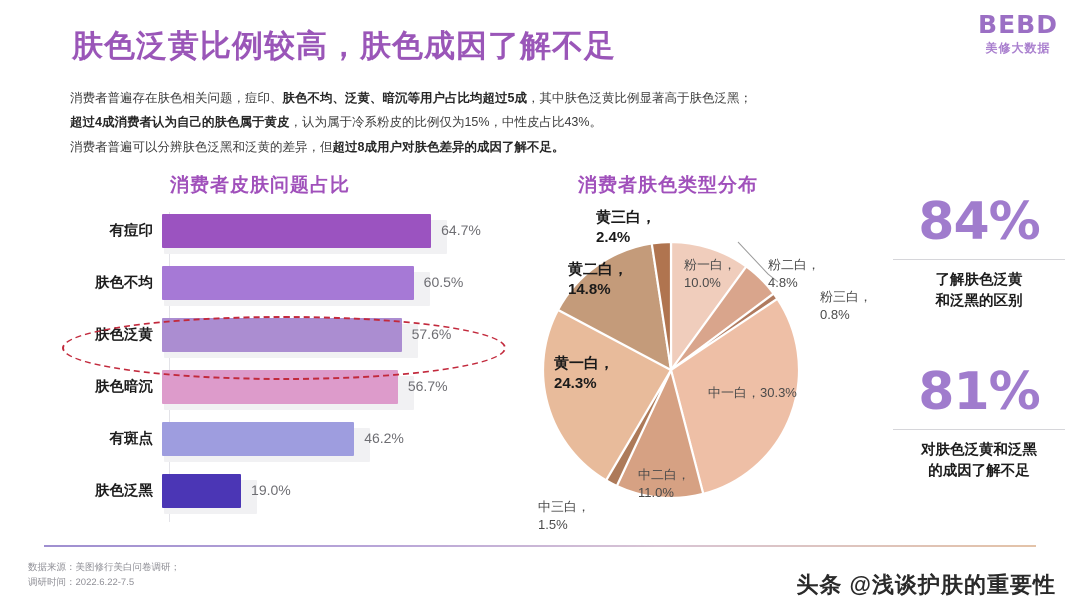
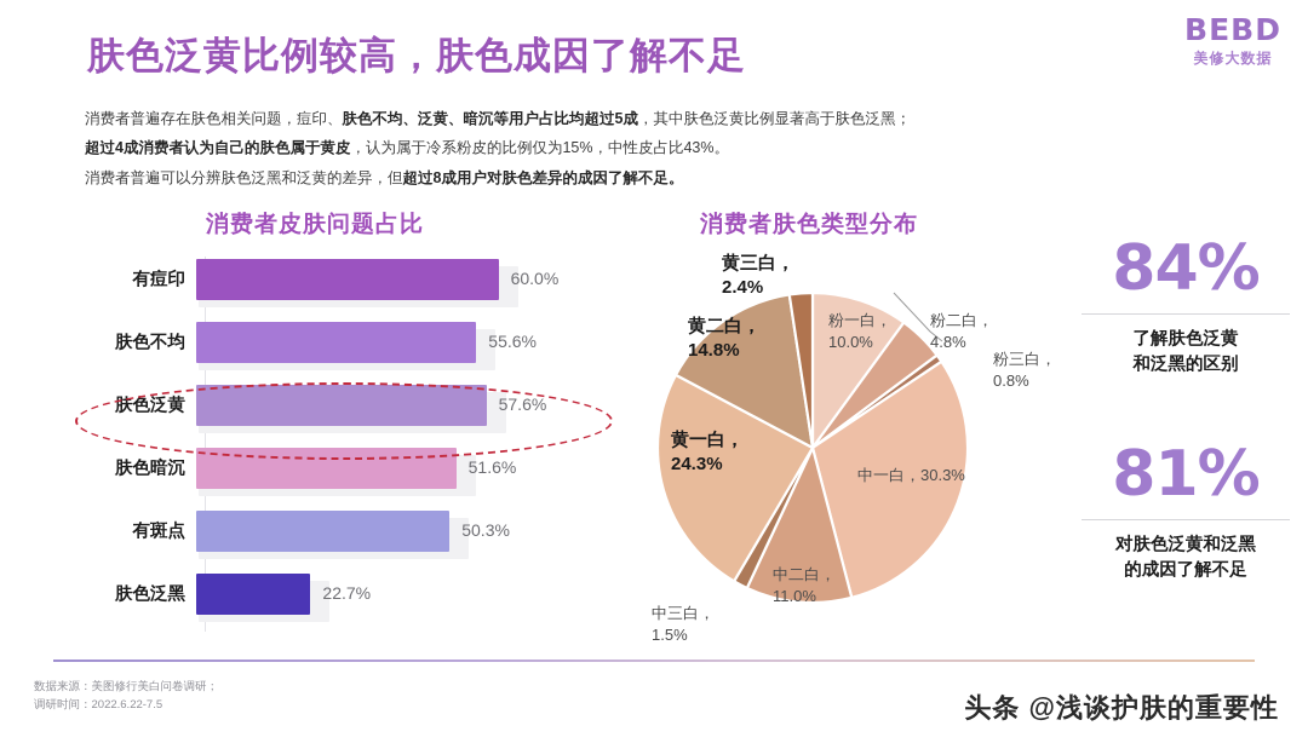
消费者皮肤问题占比/有痘印: 64.7% -> 60.0%
消费者皮肤问题占比/肤色不均: 60.5% -> 55.6%
消费者皮肤问题占比/肤色暗沉: 56.7% -> 51.6%
消费者皮肤问题占比/有斑点: 46.2% -> 50.3%
消费者皮肤问题占比/肤色泛黑: 19.0% -> 22.7%
